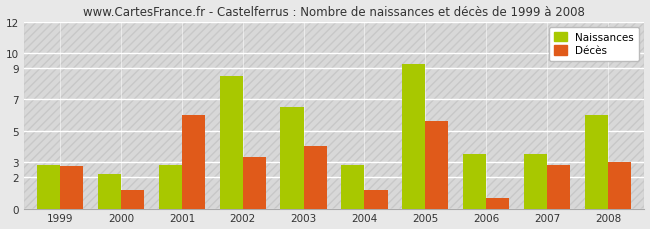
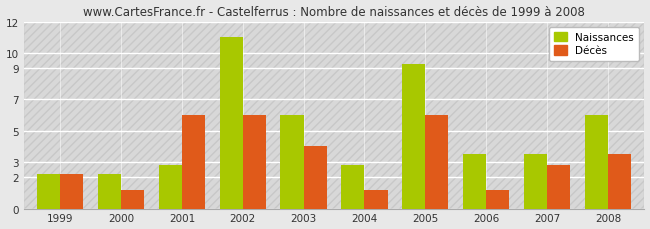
Naissances/1999: 2.8 -> 2.2
Décès/1999: 2.7 -> 2.2
Naissances/2002: 8.5 -> 11.0
Décès/2002: 3.3 -> 6.0
Naissances/2003: 6.5 -> 6.0
Décès/2005: 5.6 -> 6.0
Décès/2006: 0.7 -> 1.2
Décès/2008: 3.0 -> 3.5
